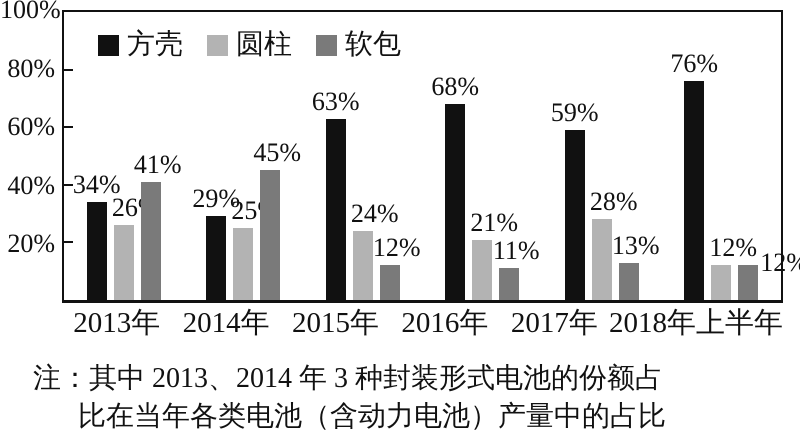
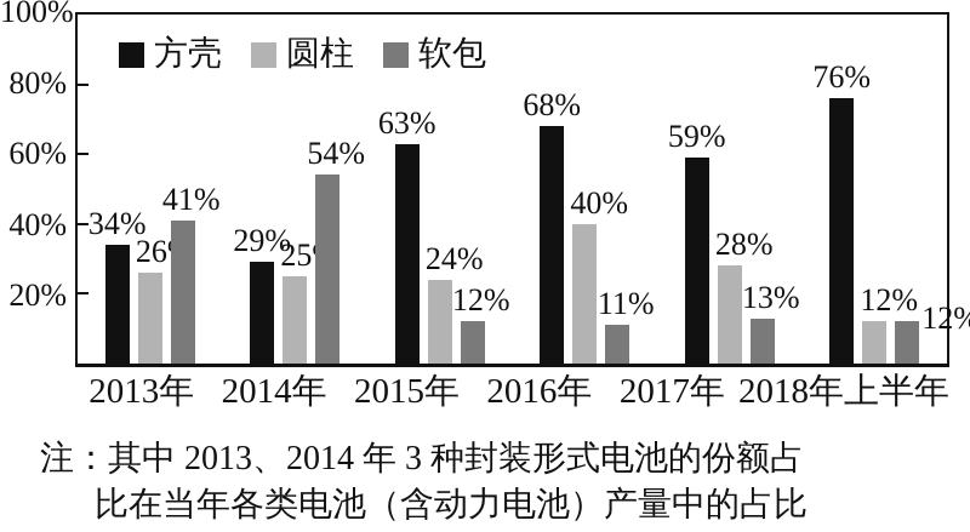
软包/2014年: 45% -> 54%
圆柱/2016年: 21% -> 40%
